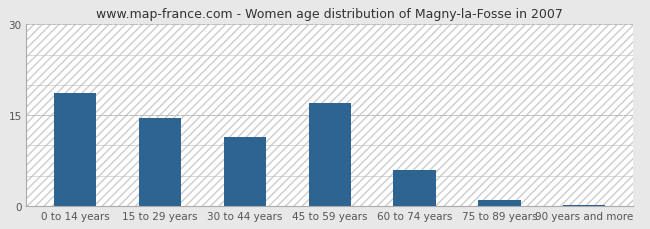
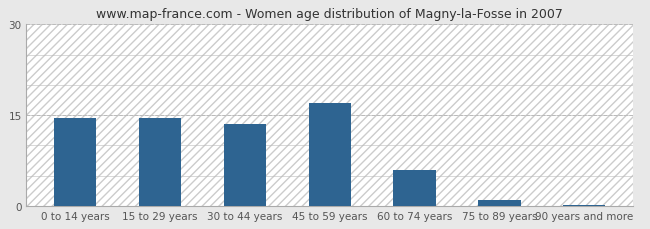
0 to 14 years: 18.6 -> 14.5
30 to 44 years: 11.4 -> 13.5
